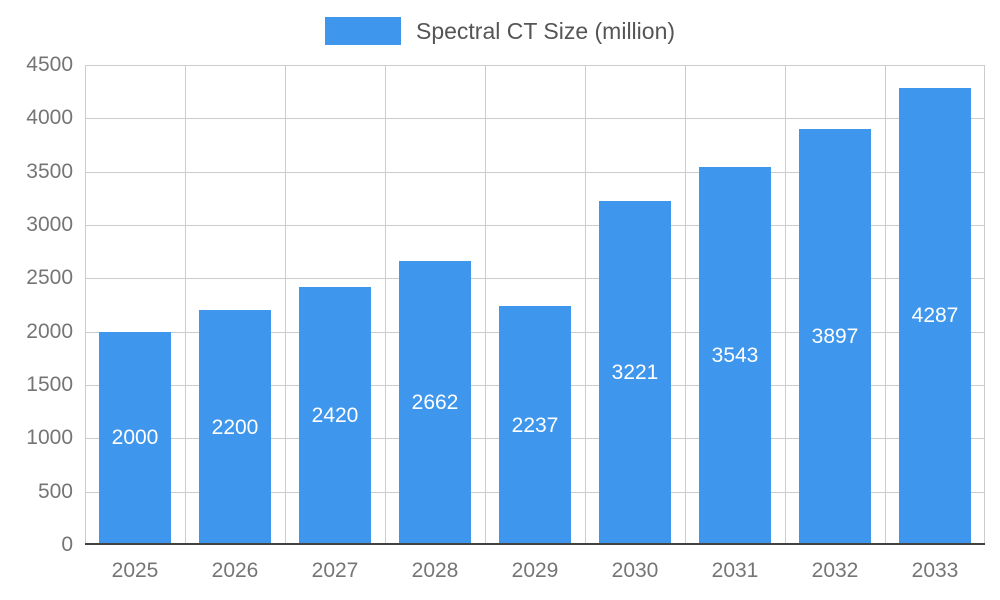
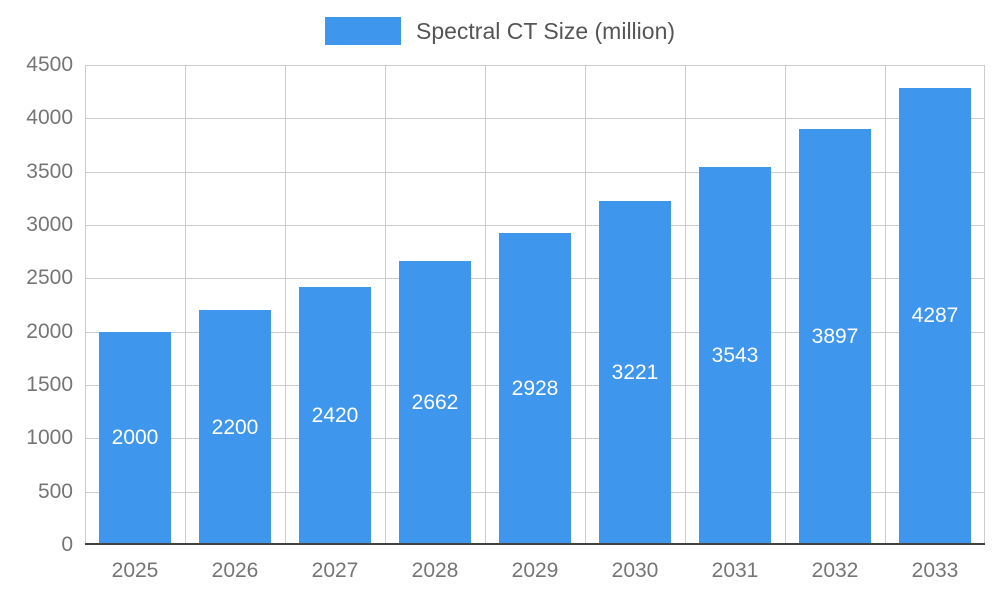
2029: 2237 -> 2928
